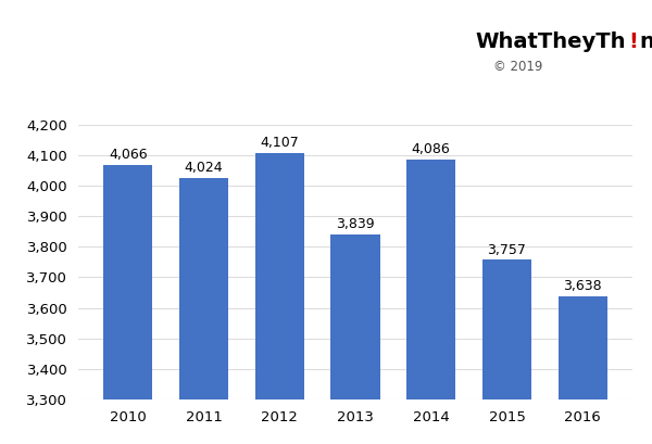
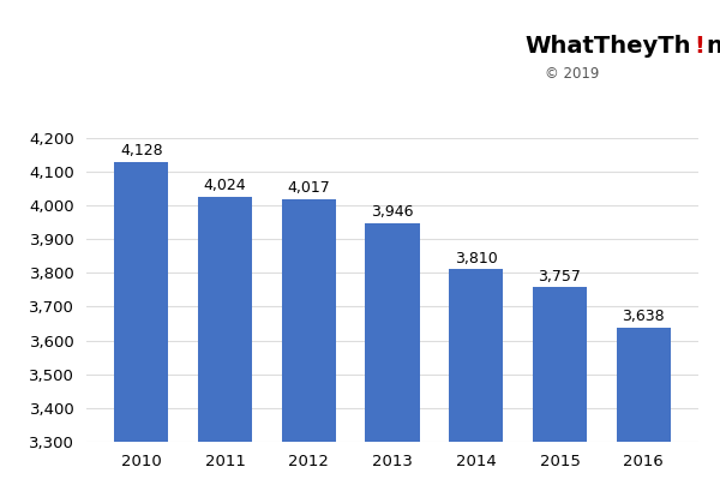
2010: 4,066 -> 4,128
2012: 4,107 -> 4,017
2013: 3,839 -> 3,946
2014: 4,086 -> 3,810
